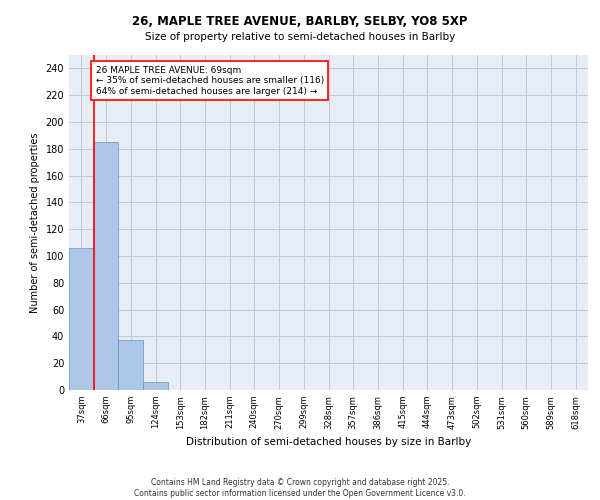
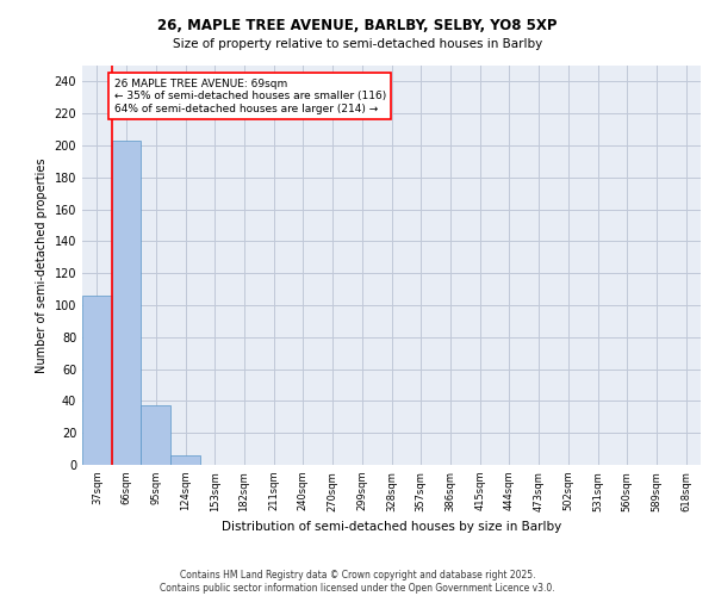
66sqm: 185 -> 203
